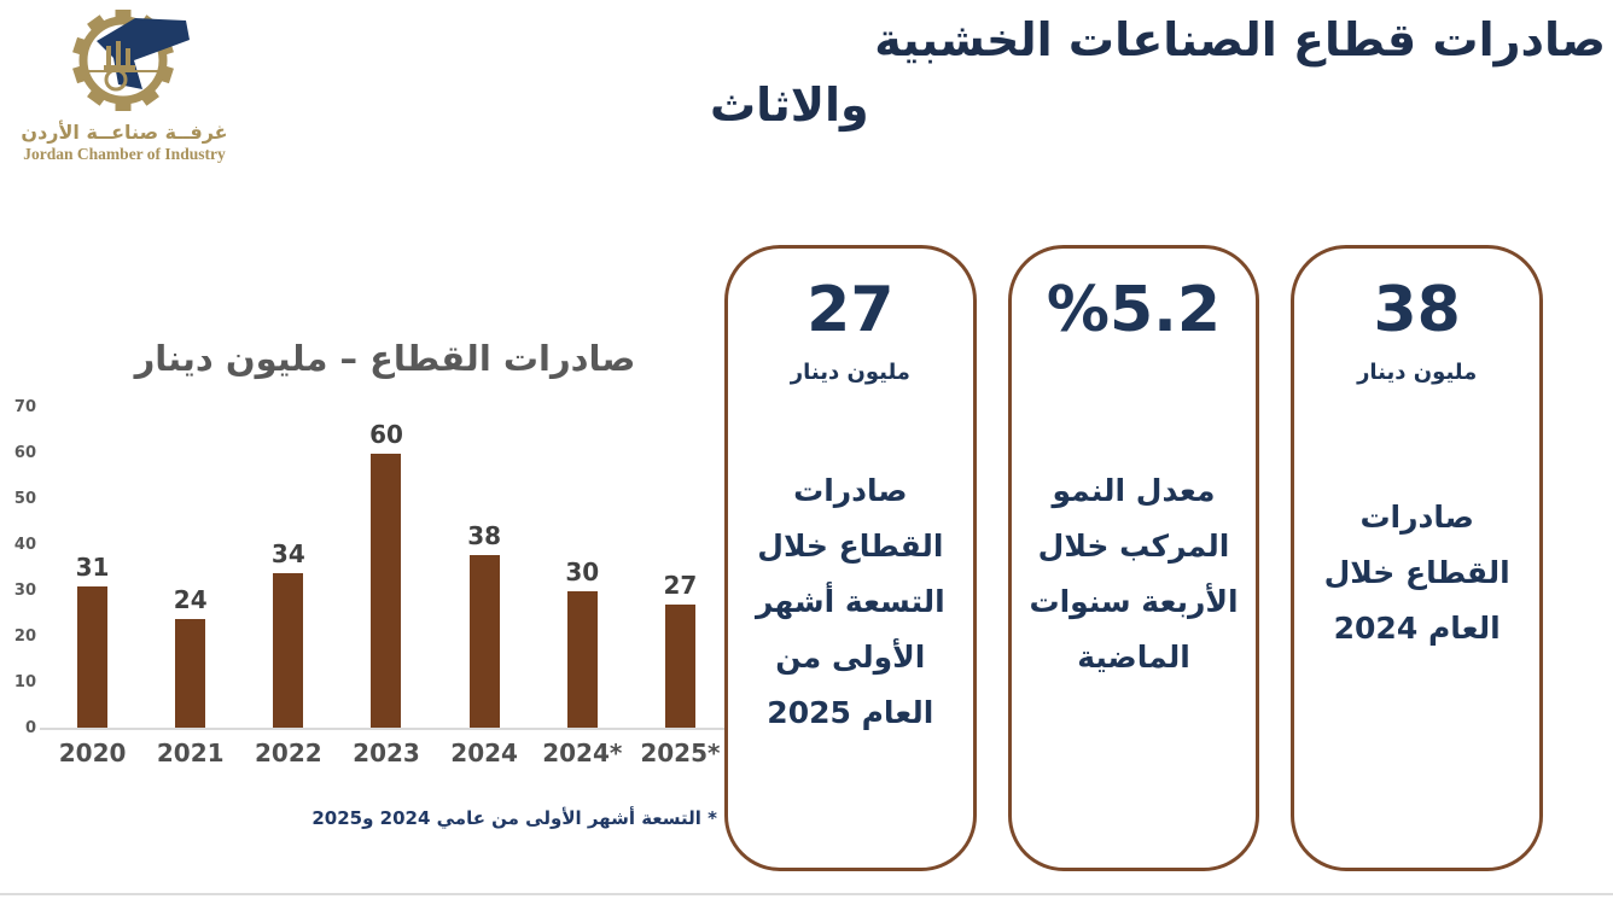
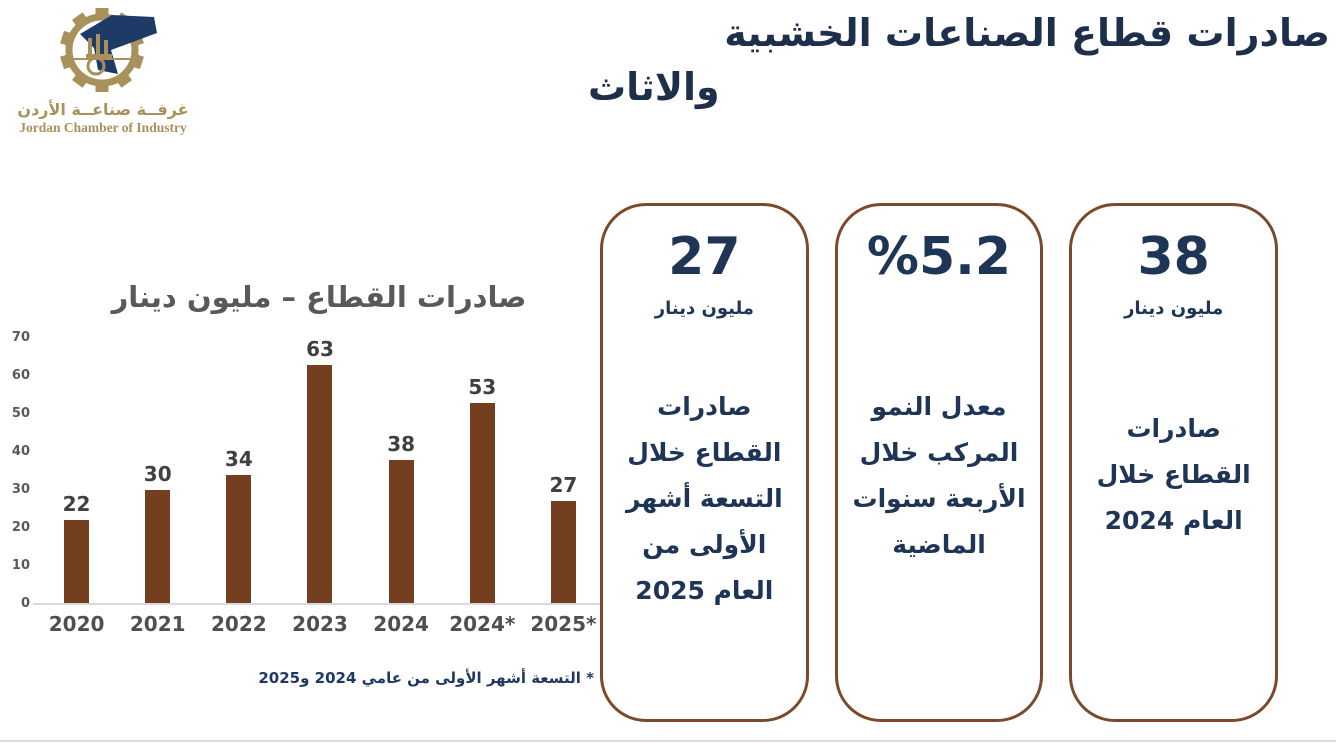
2020: 31 -> 22
2021: 24 -> 30
2023: 60 -> 63
2024*: 30 -> 53
